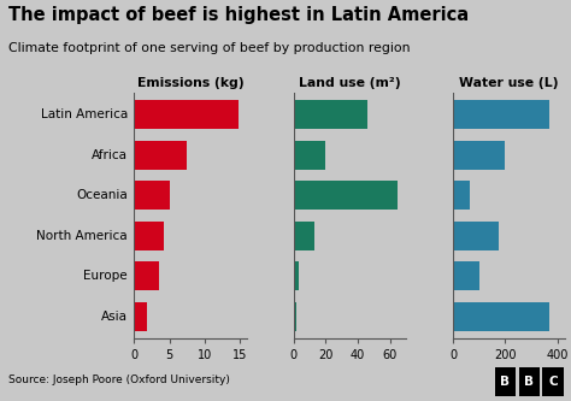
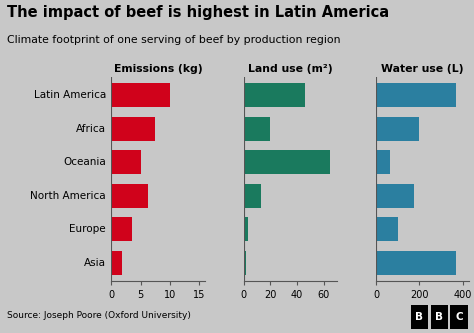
Emissions (kg)/Latin America: 14.8 -> 10.0
Emissions (kg)/North America: 4.2 -> 6.2
